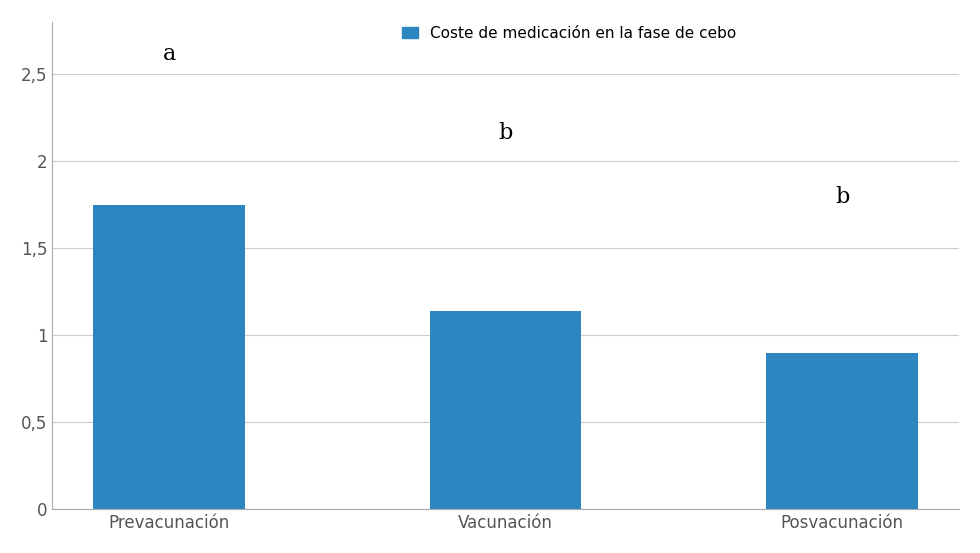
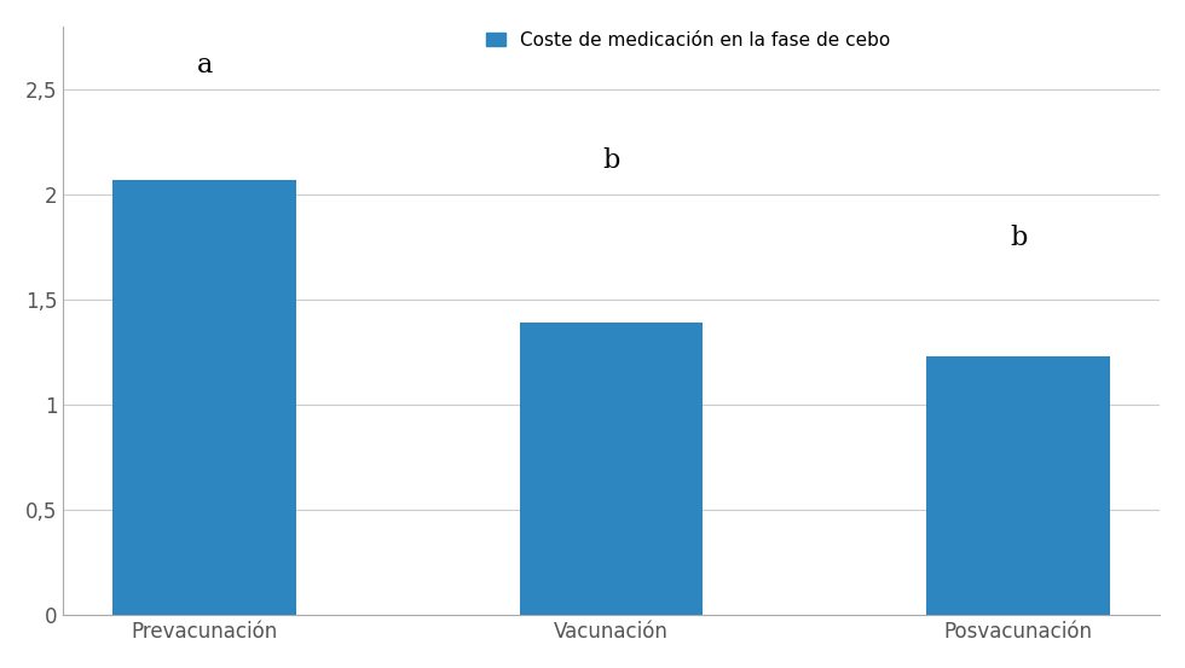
Prevacunación: 1,75 -> 2,07
Vacunación: 1,14 -> 1,39
Posvacunación: 0,90 -> 1,23
